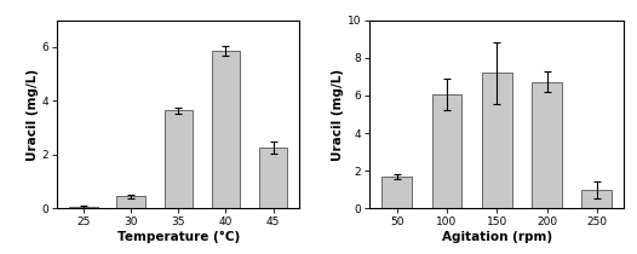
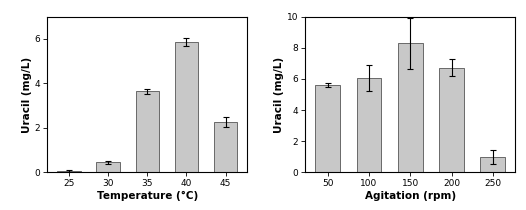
50: 1.7 -> 5.6
150: 7.2 -> 8.3
